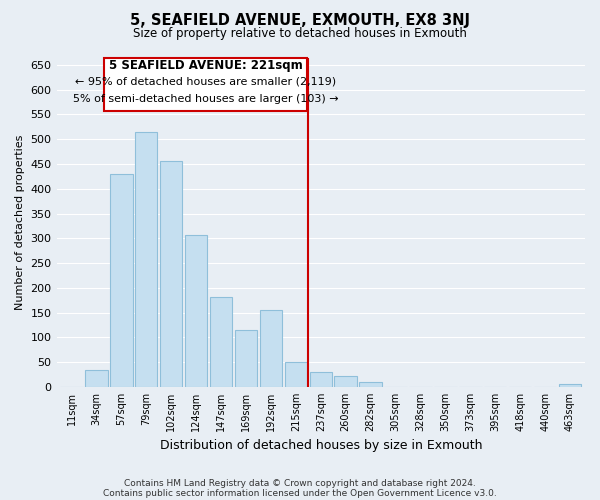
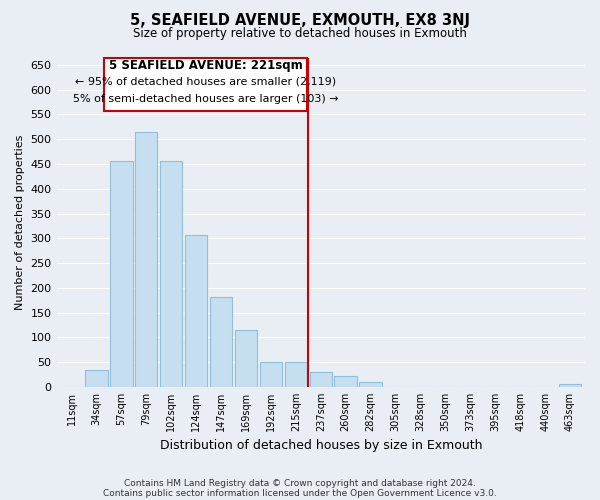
57sqm: 430 -> 457
192sqm: 155 -> 50
